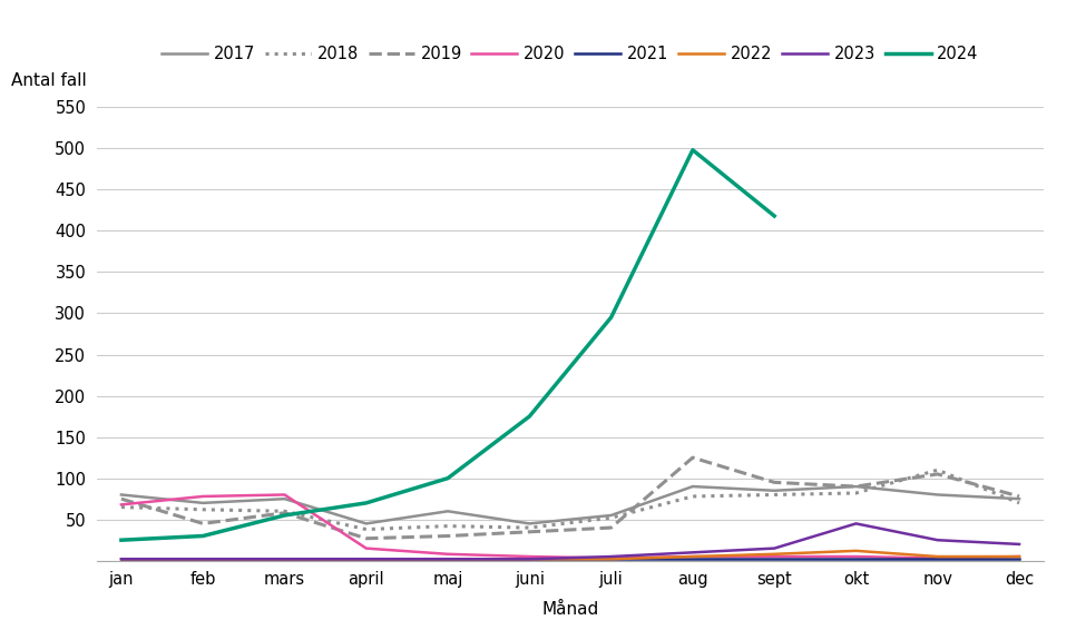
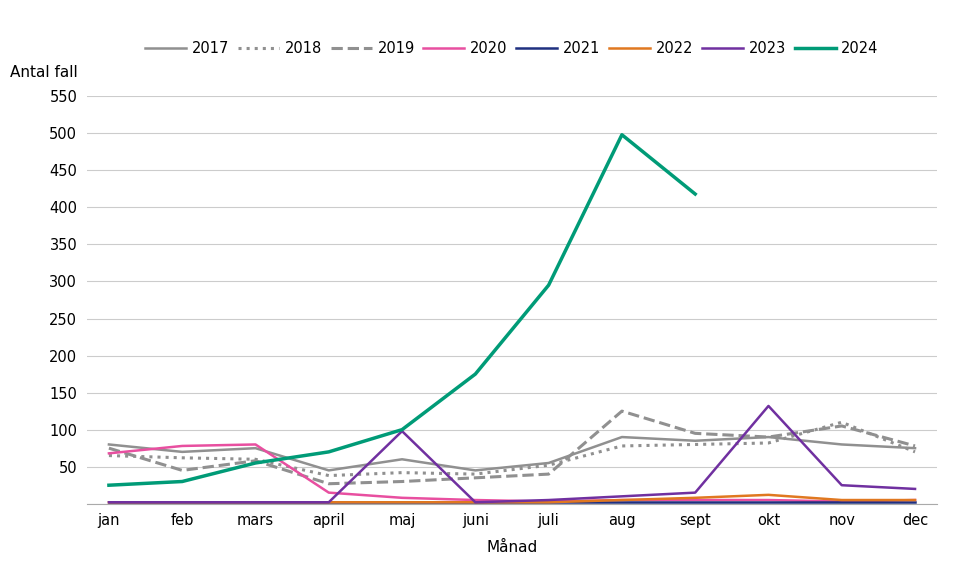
2023/maj: 2 -> 98
2023/okt: 45 -> 132
